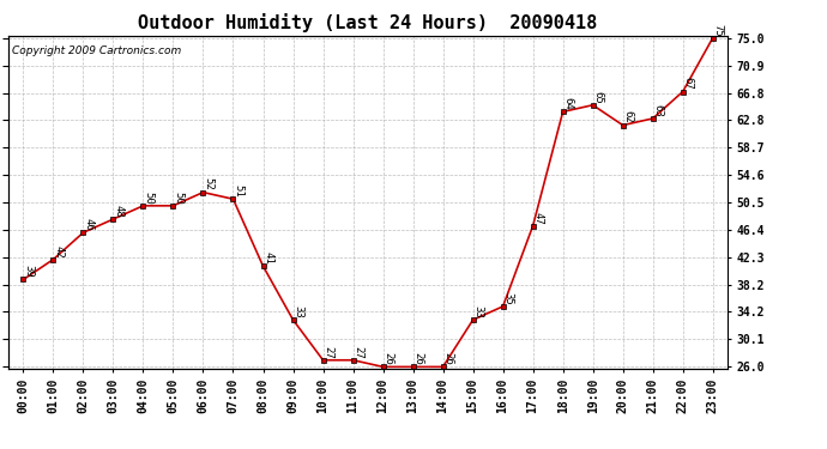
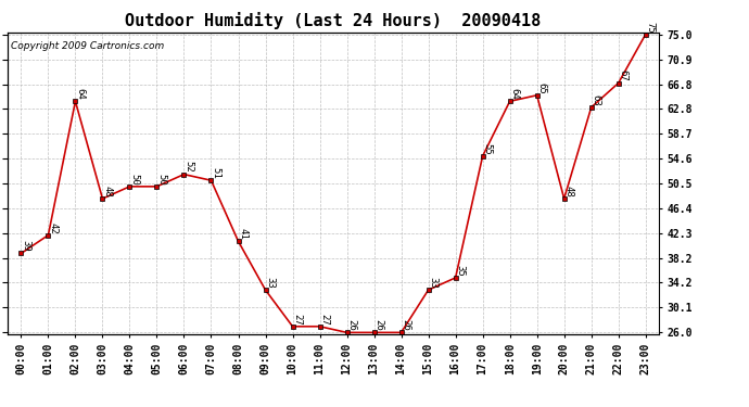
02:00: 46 -> 64
17:00: 47 -> 55
20:00: 62 -> 48
